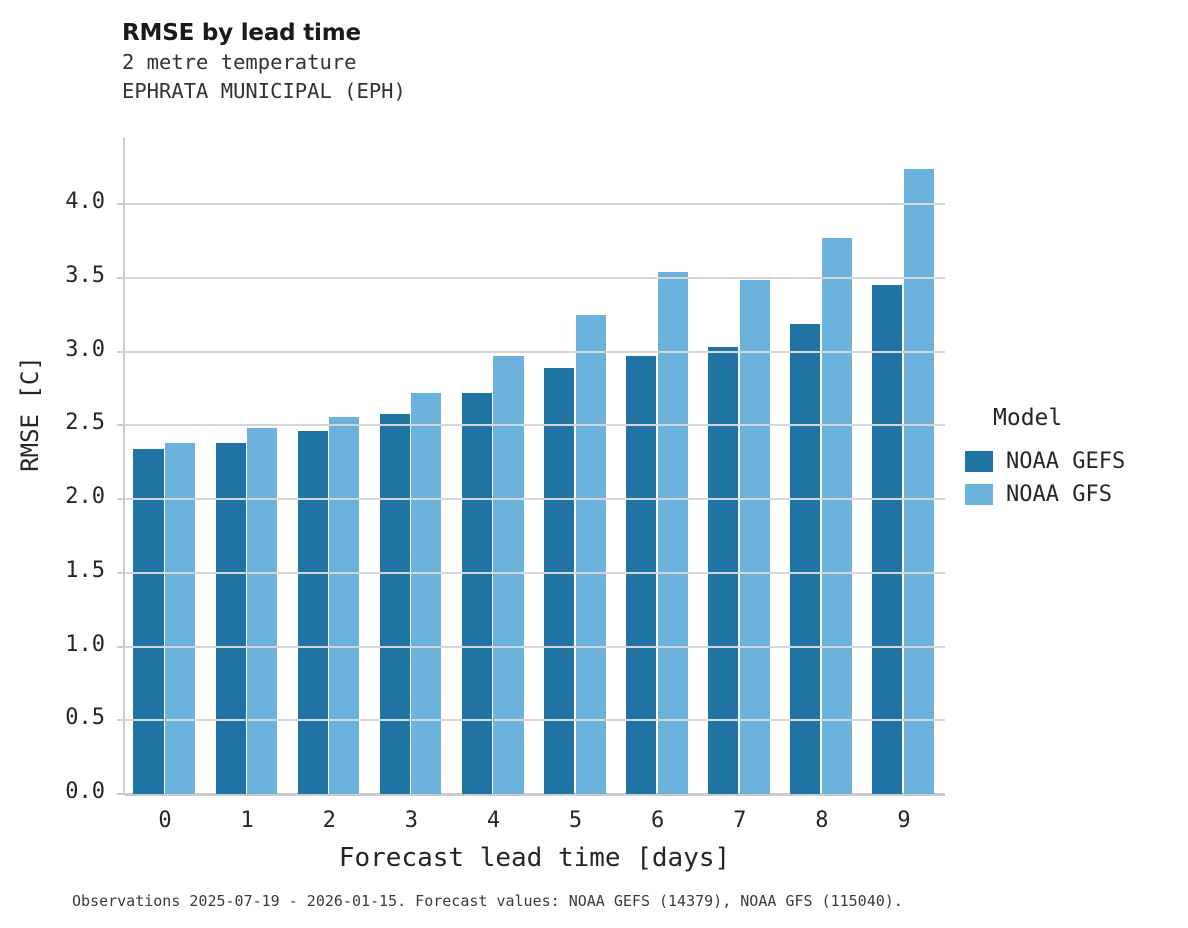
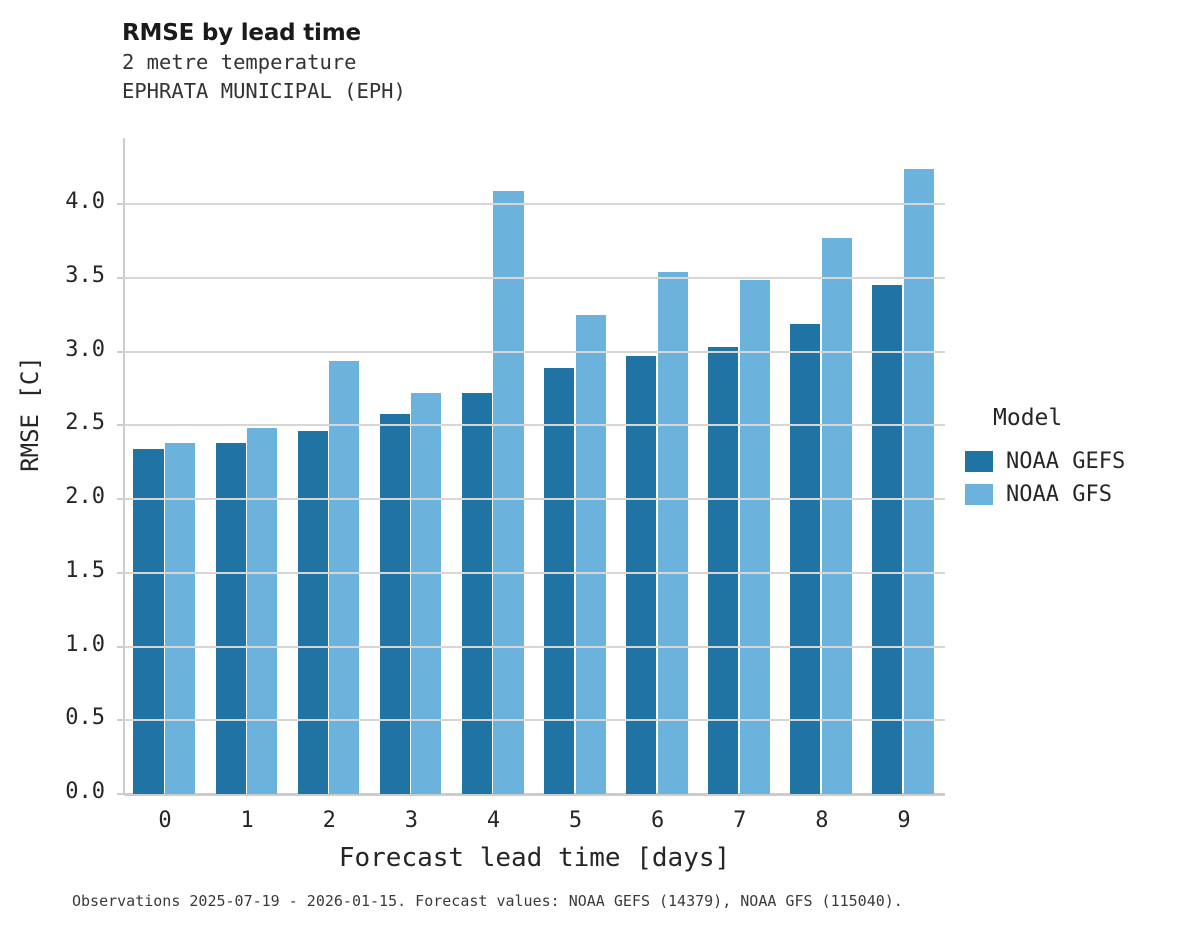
NOAA GFS/2: 2.56 -> 2.94
NOAA GFS/4: 2.97 -> 4.09
